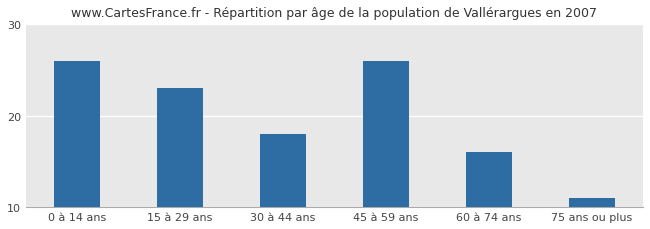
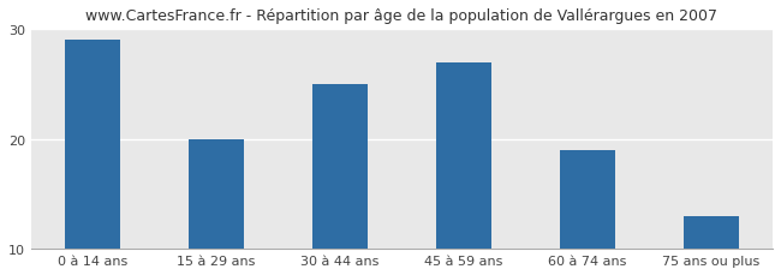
0 à 14 ans: 26 -> 29
15 à 29 ans: 23 -> 20
30 à 44 ans: 18 -> 25
45 à 59 ans: 26 -> 27
60 à 74 ans: 16 -> 19
75 ans ou plus: 11 -> 13
